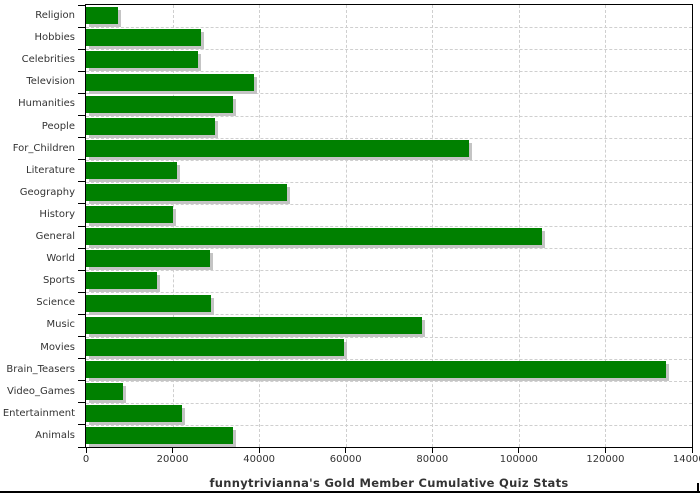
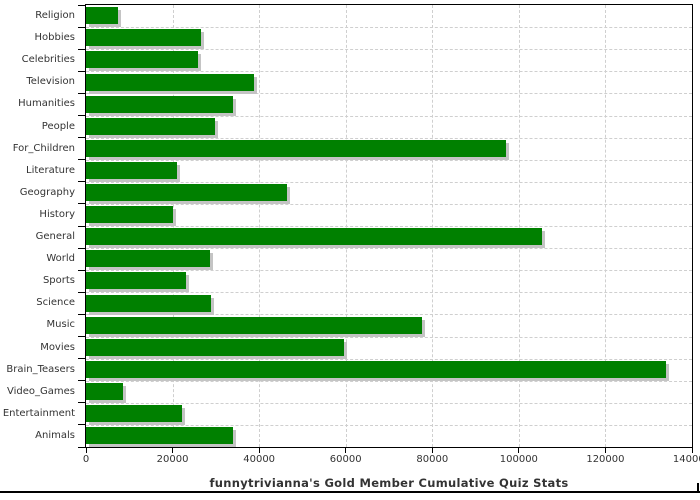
For_Children: 88000 -> 97000
Sports: 16000 -> 23000
